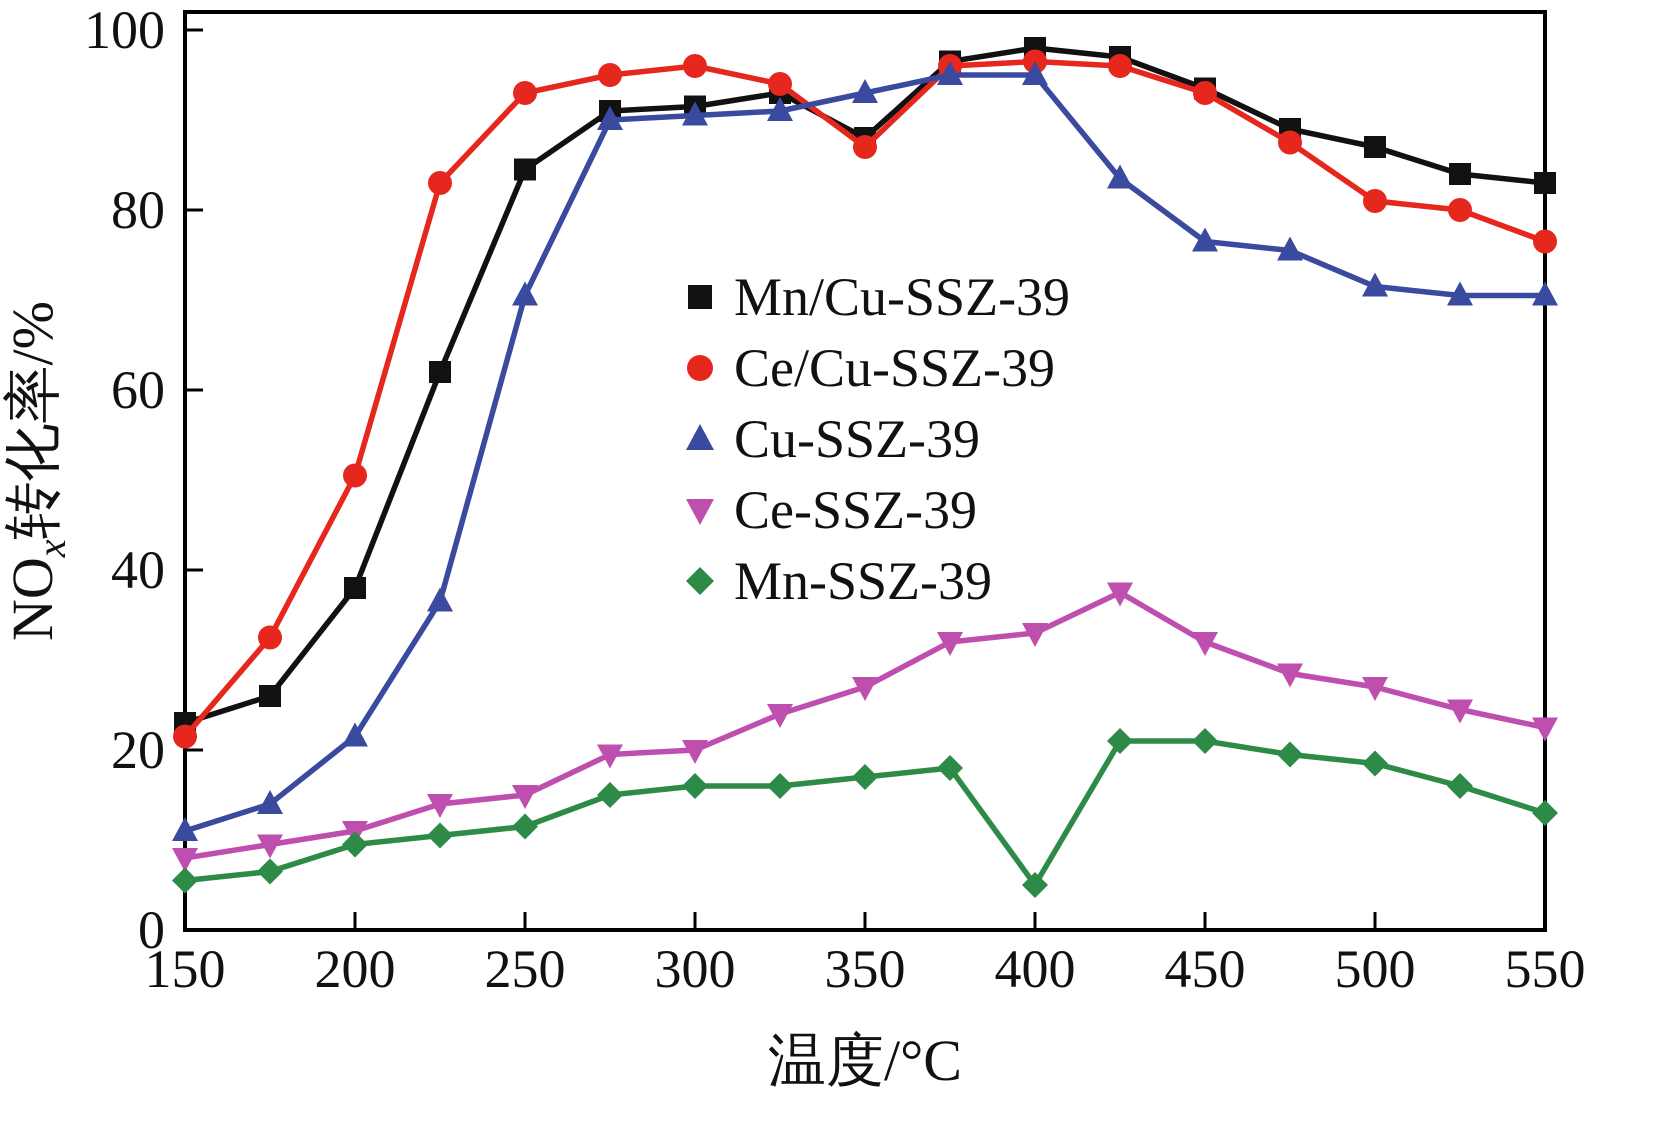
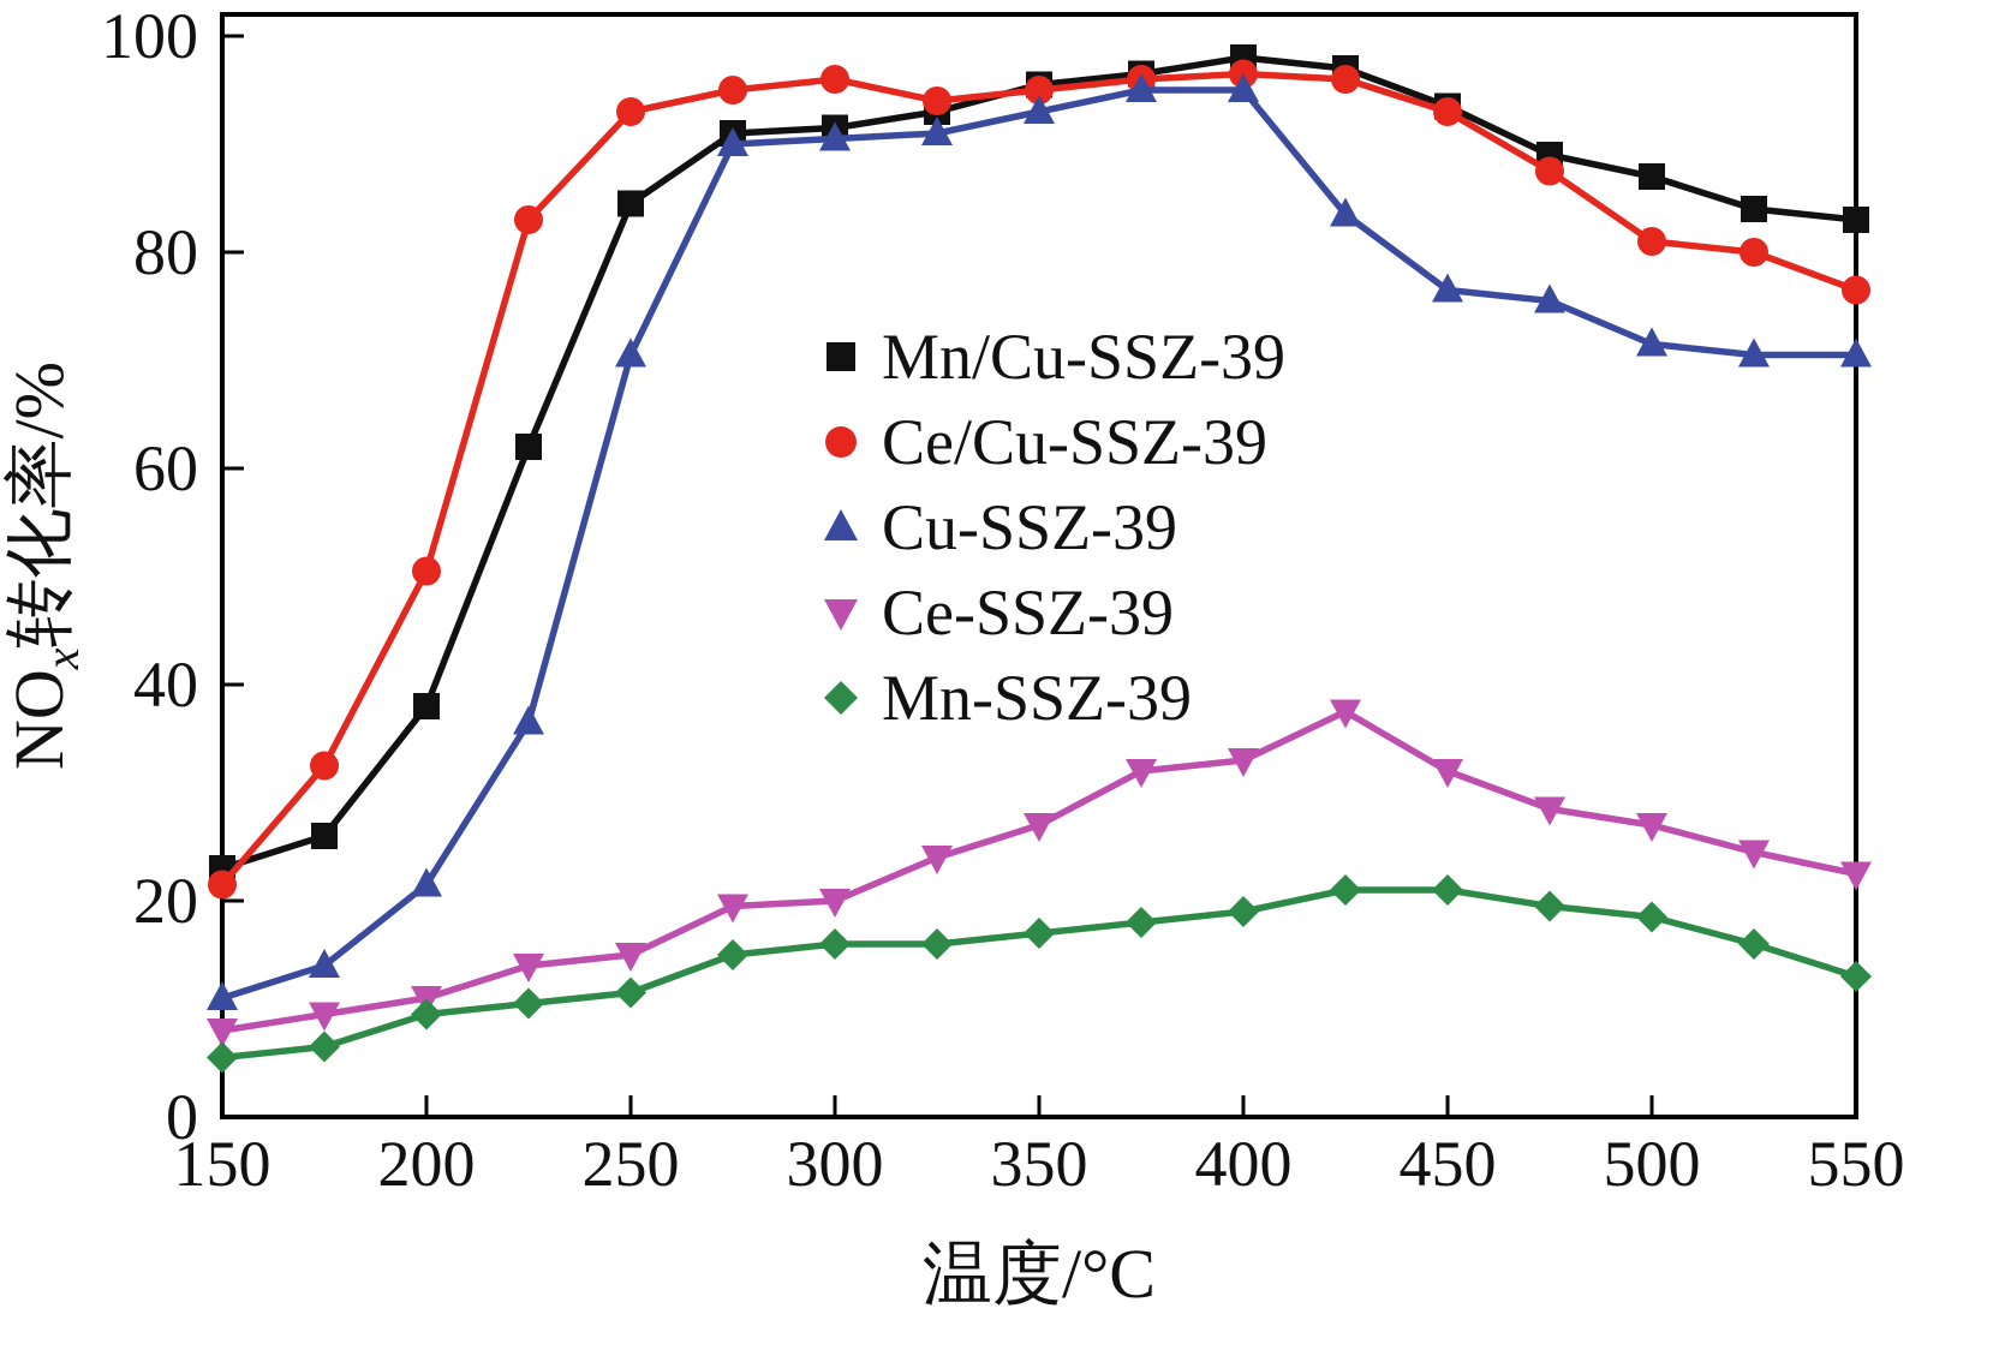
Mn/Cu-SSZ-39/350: 88 -> 96
Ce/Cu-SSZ-39/350: 87 -> 95
Mn-SSZ-39/400: 5 -> 19
